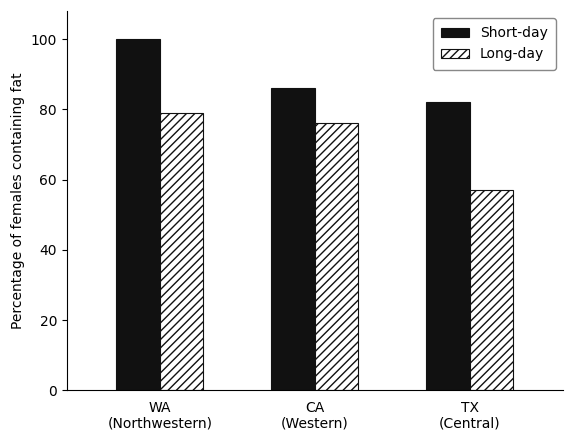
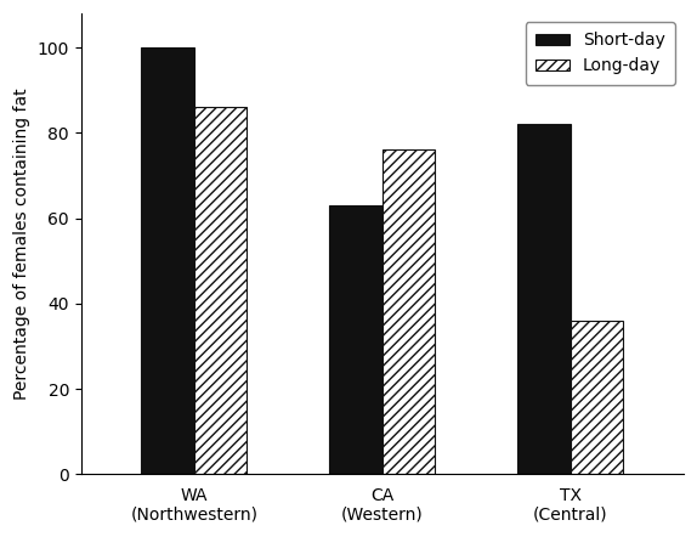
Long-day/WA (Northwestern): 79 -> 86
Short-day/CA (Western): 86 -> 63
Long-day/TX (Central): 57 -> 36
